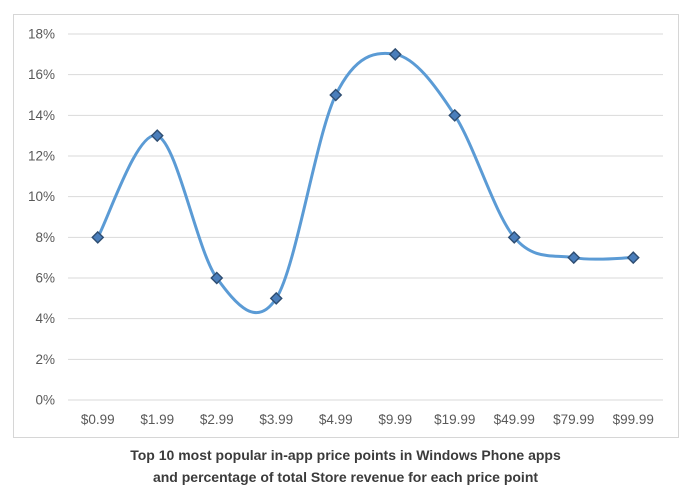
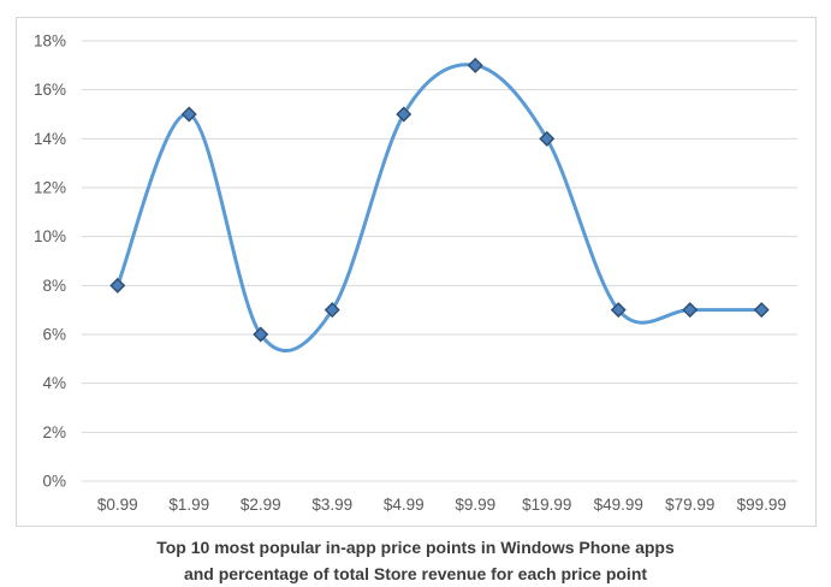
$1.99: 13% -> 15%
$3.99: 5% -> 7%
$49.99: 8% -> 7%
